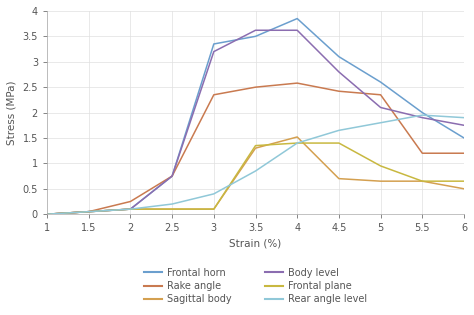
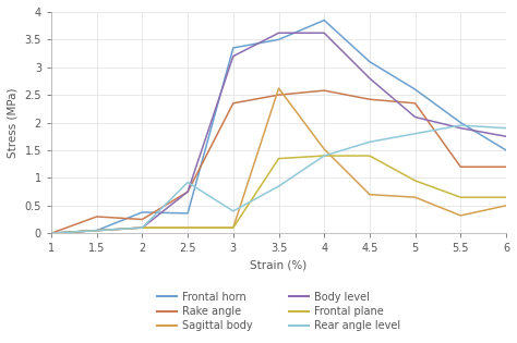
Rake angle/1.5: 0.05 -> 0.30
Frontal horn/2: 0.10 -> 0.38
Frontal horn/2.5: 0.75 -> 0.36
Rear angle level/2.5: 0.20 -> 0.92
Sagittal body/3.5: 1.30 -> 2.62
Sagittal body/5.5: 0.65 -> 0.32
